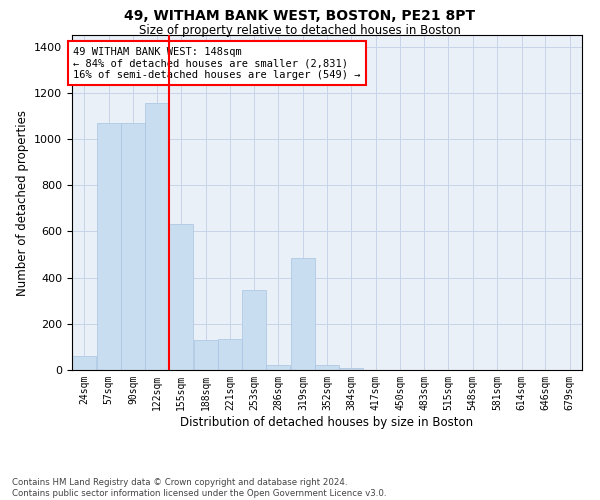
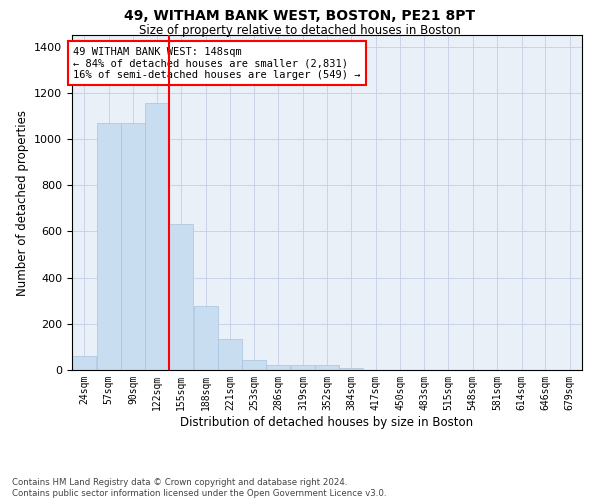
188sqm: 130 -> 275
253sqm: 345 -> 45
319sqm: 485 -> 20
